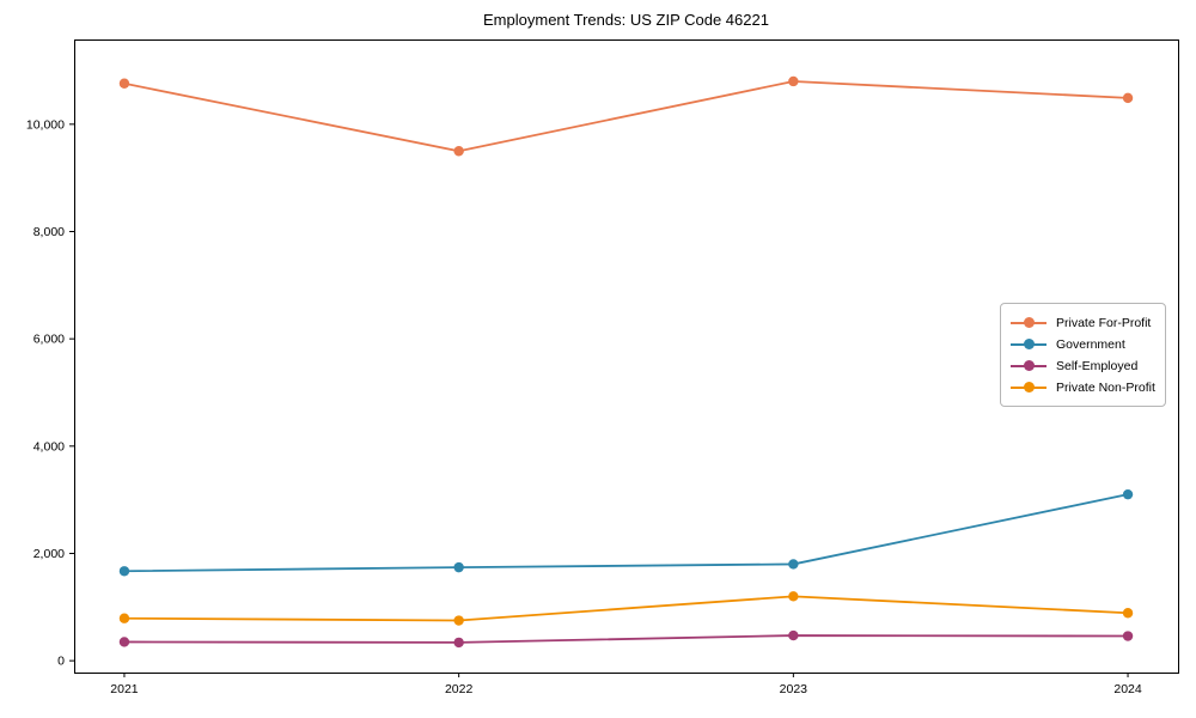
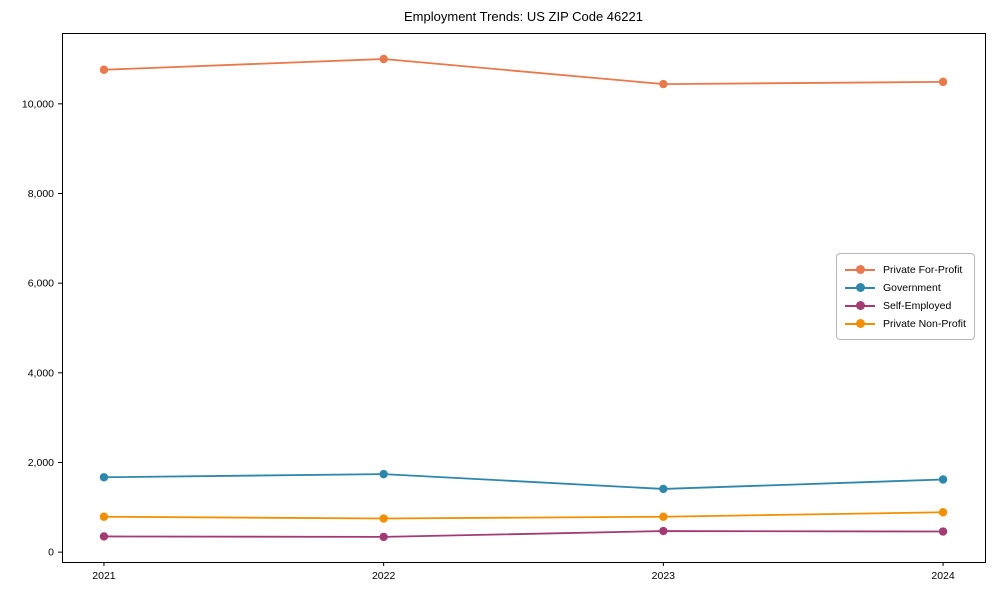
Private For-Profit/2022: 9500 -> 11000
Private For-Profit/2023: 10800 -> 10400
Government/2023: 1800 -> 1400
Private Non-Profit/2023: 1200 -> 800
Government/2024: 3100 -> 1600
